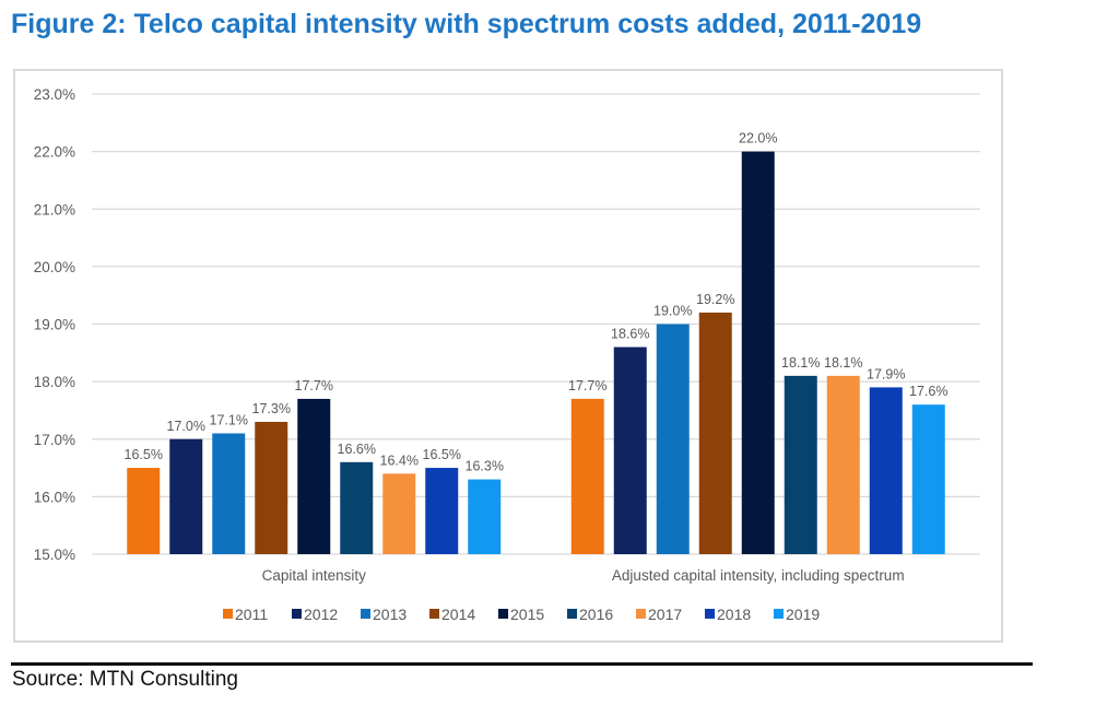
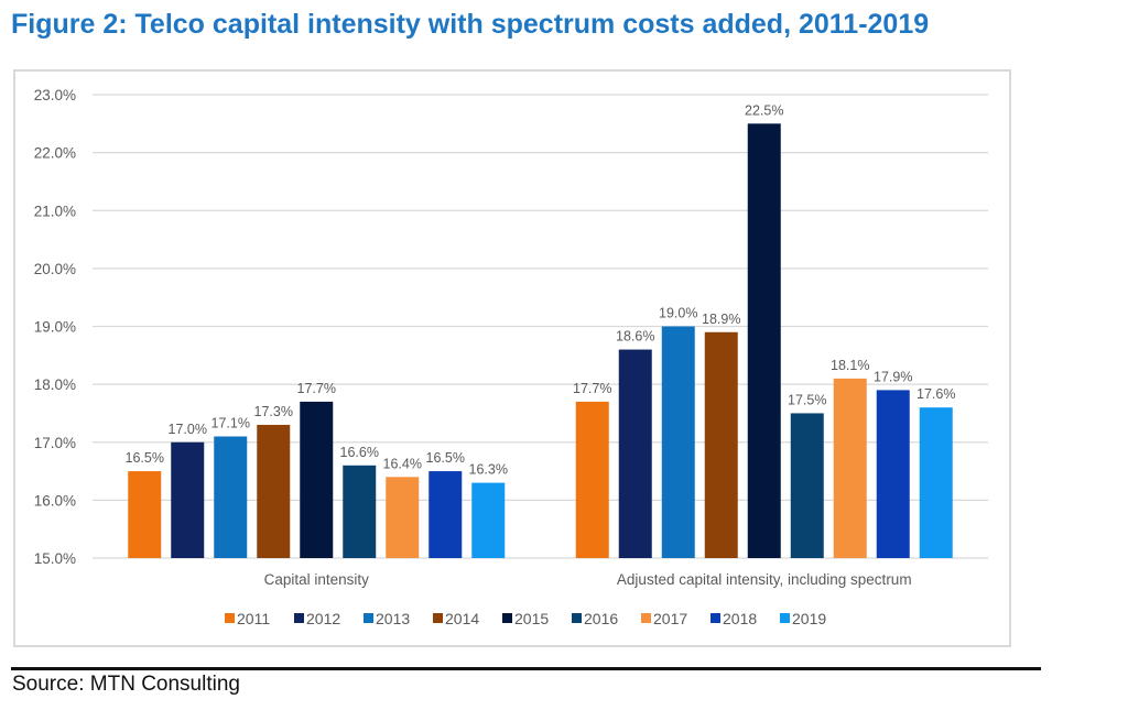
2014/Adjusted capital intensity, including spectrum: 19.2% -> 18.9%
2015/Adjusted capital intensity, including spectrum: 22.0% -> 22.5%
2016/Adjusted capital intensity, including spectrum: 18.1% -> 17.5%
